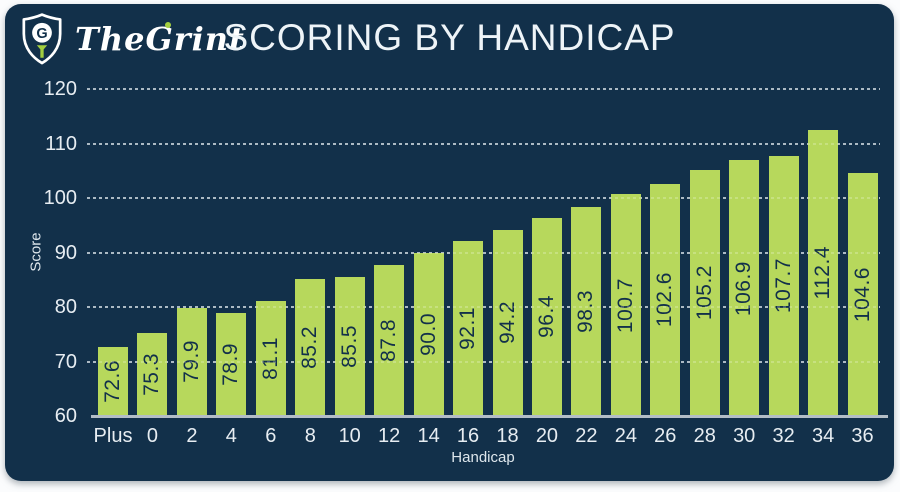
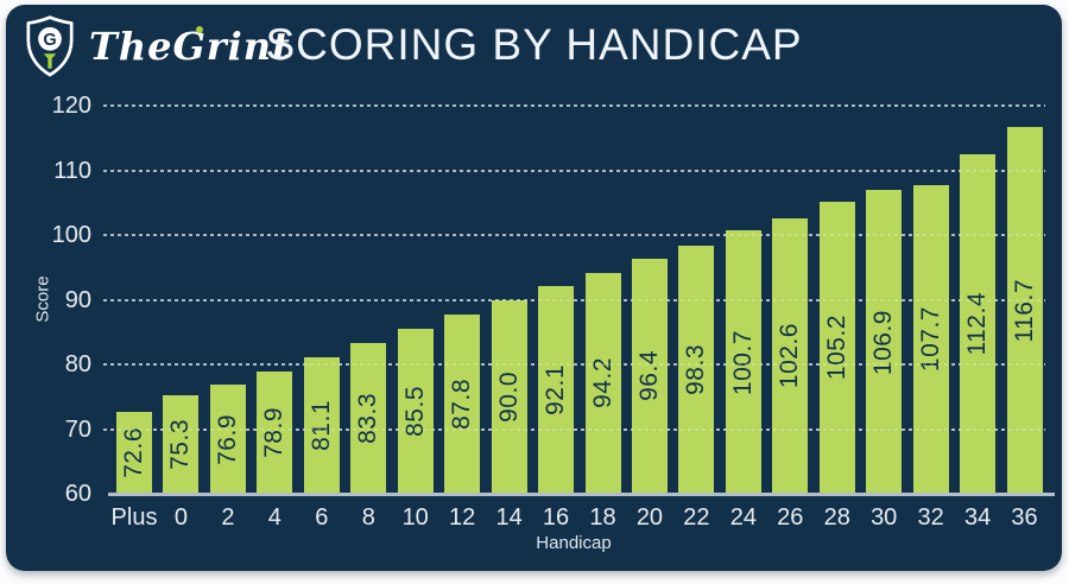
2: 79.9 -> 76.9
8: 85.2 -> 83.3
36: 104.6 -> 116.7
